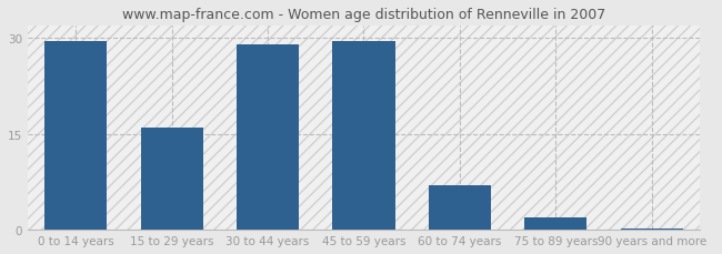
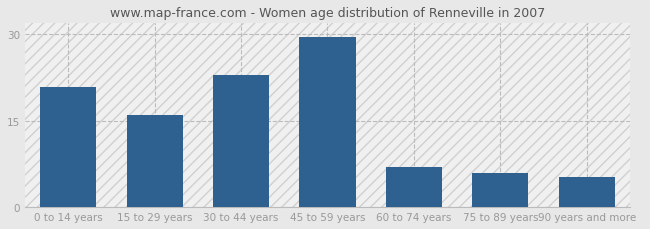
0 to 14 years: 29.5 -> 20.8
30 to 44 years: 29.0 -> 23.0
75 to 89 years: 2.0 -> 6.0
90 years and more: 0.2 -> 5.2
